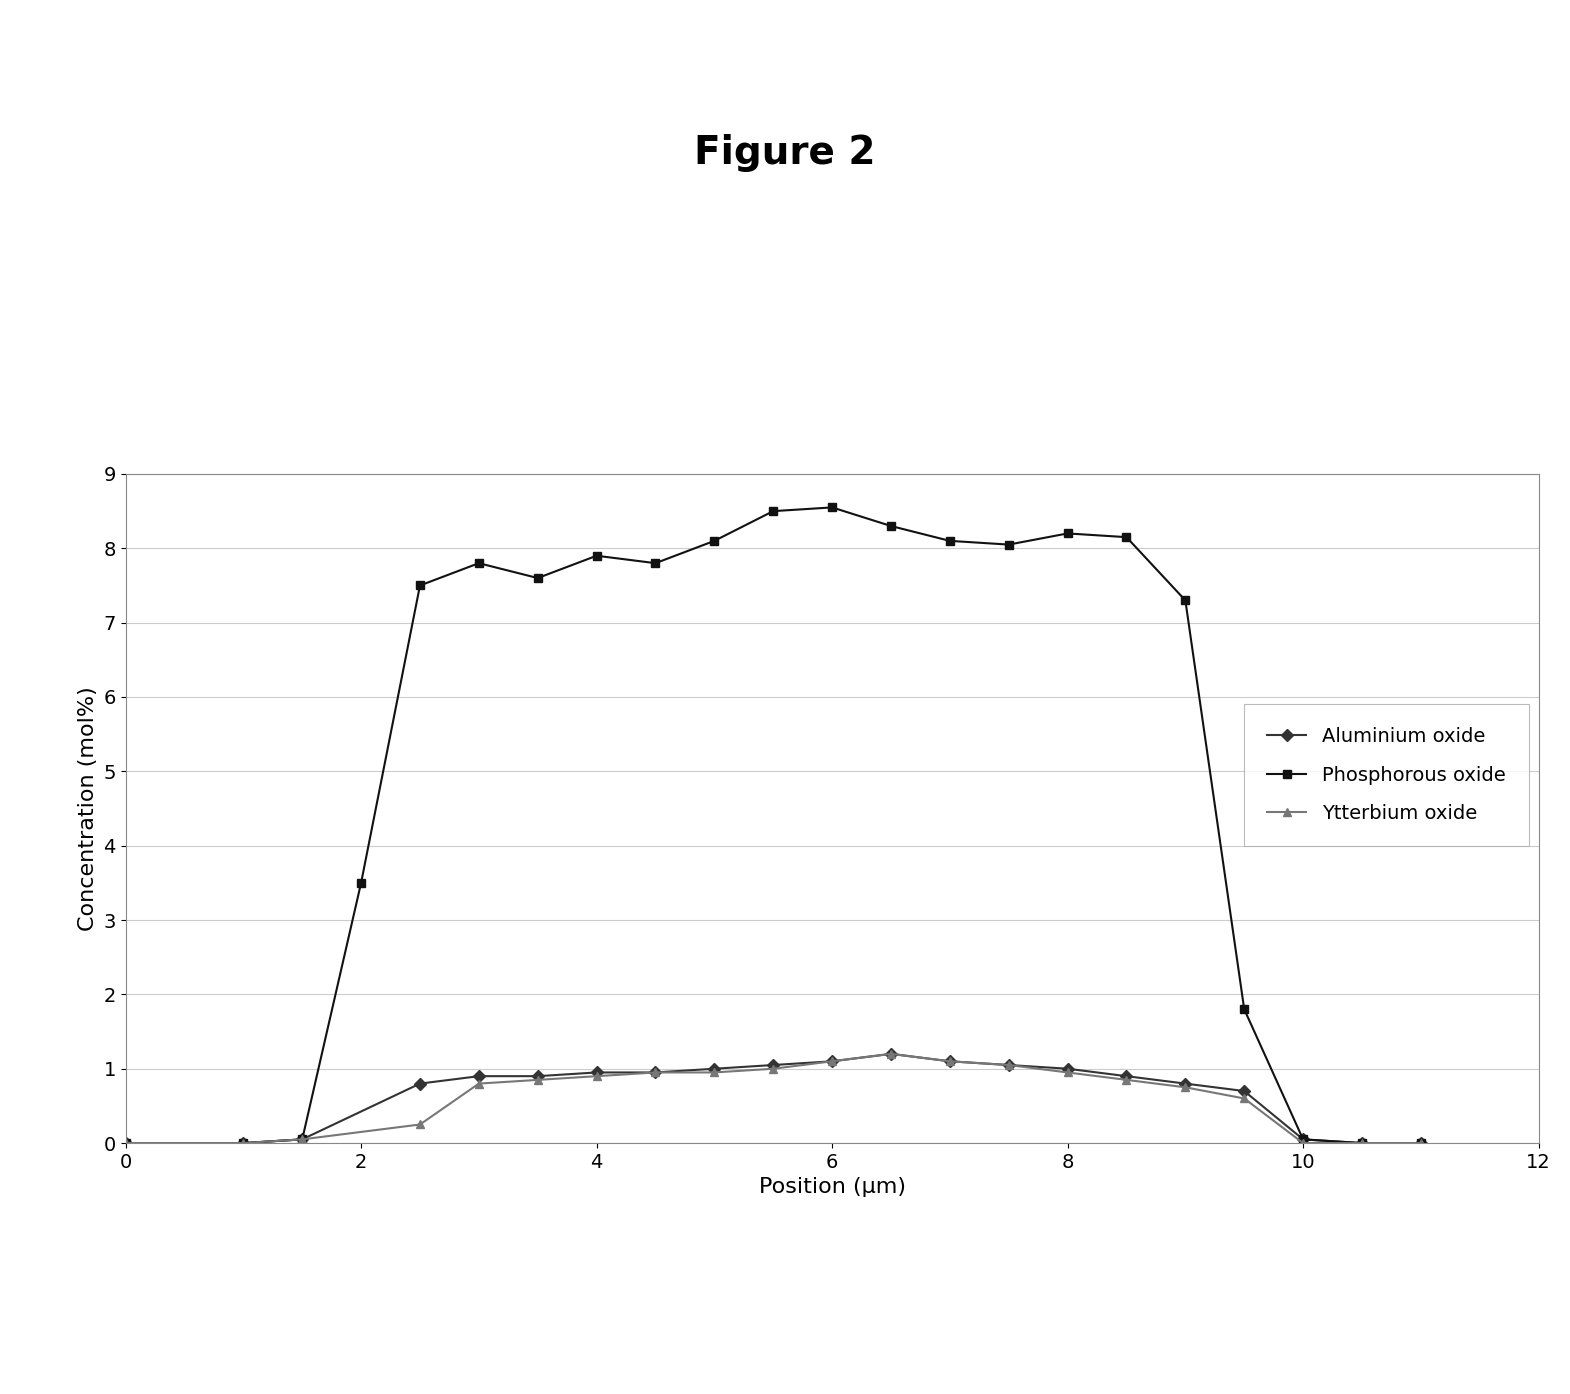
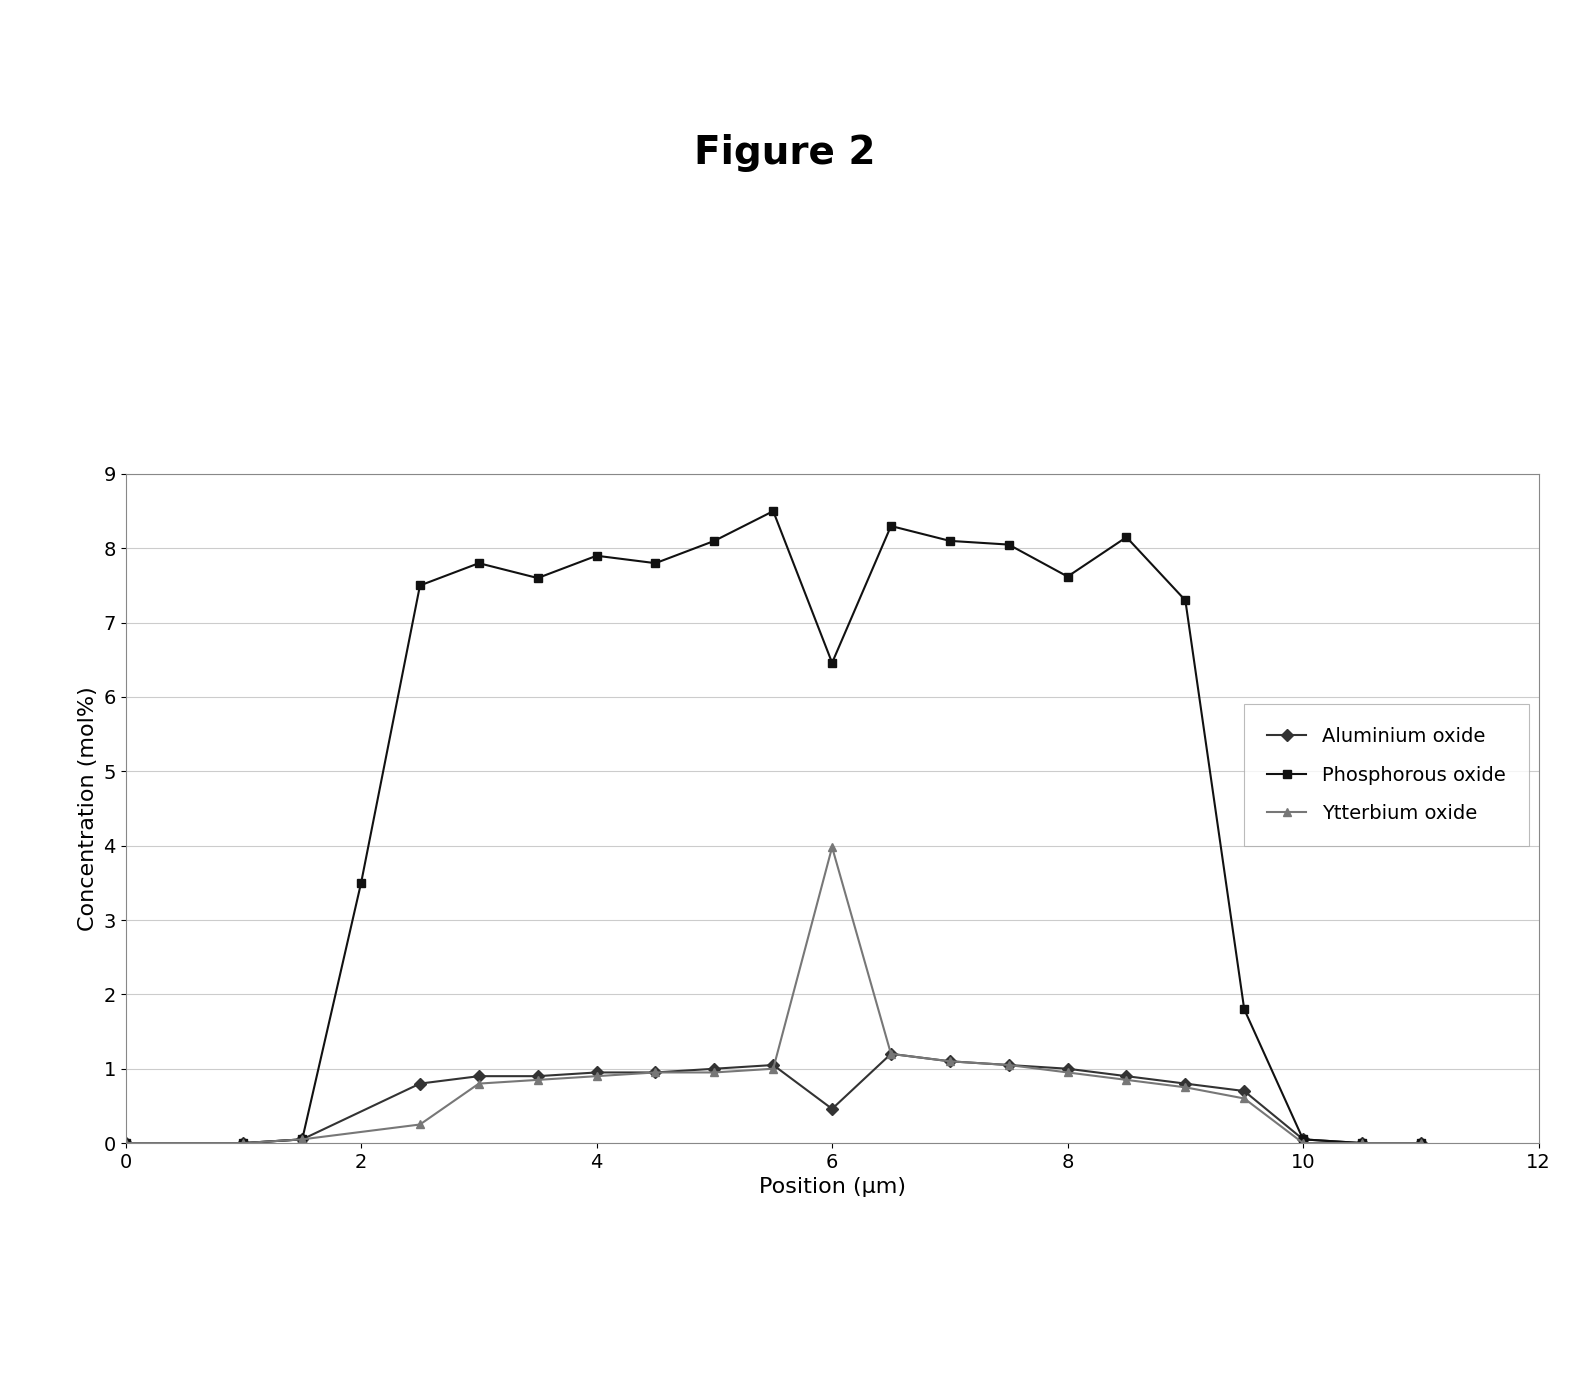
Aluminium oxide/6: 1.10 -> 0.46
Phosphorous oxide/6: 8.55 -> 6.46
Ytterbium oxide/6: 1.10 -> 3.98
Phosphorous oxide/8: 8.20 -> 7.62
